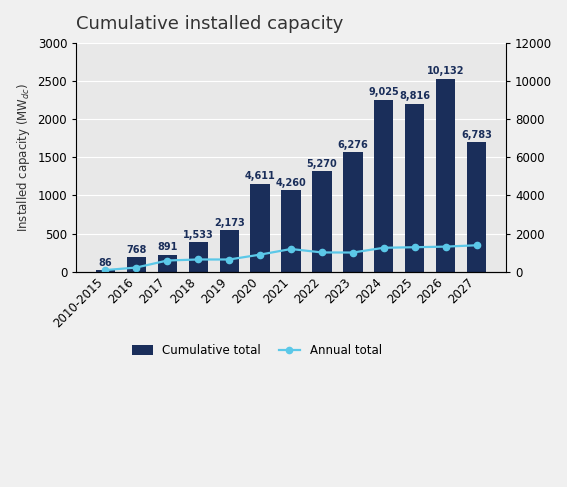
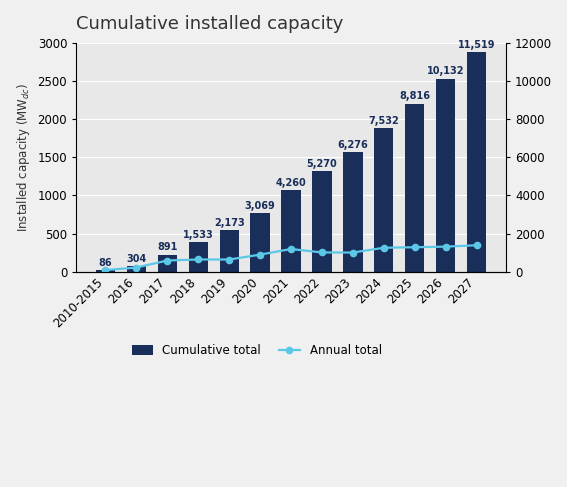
Cumulative total/2016: 768 -> 304
Cumulative total/2020: 4,611 -> 3,069
Cumulative total/2024: 9,025 -> 7,532
Cumulative total/2027: 6,783 -> 11,519
